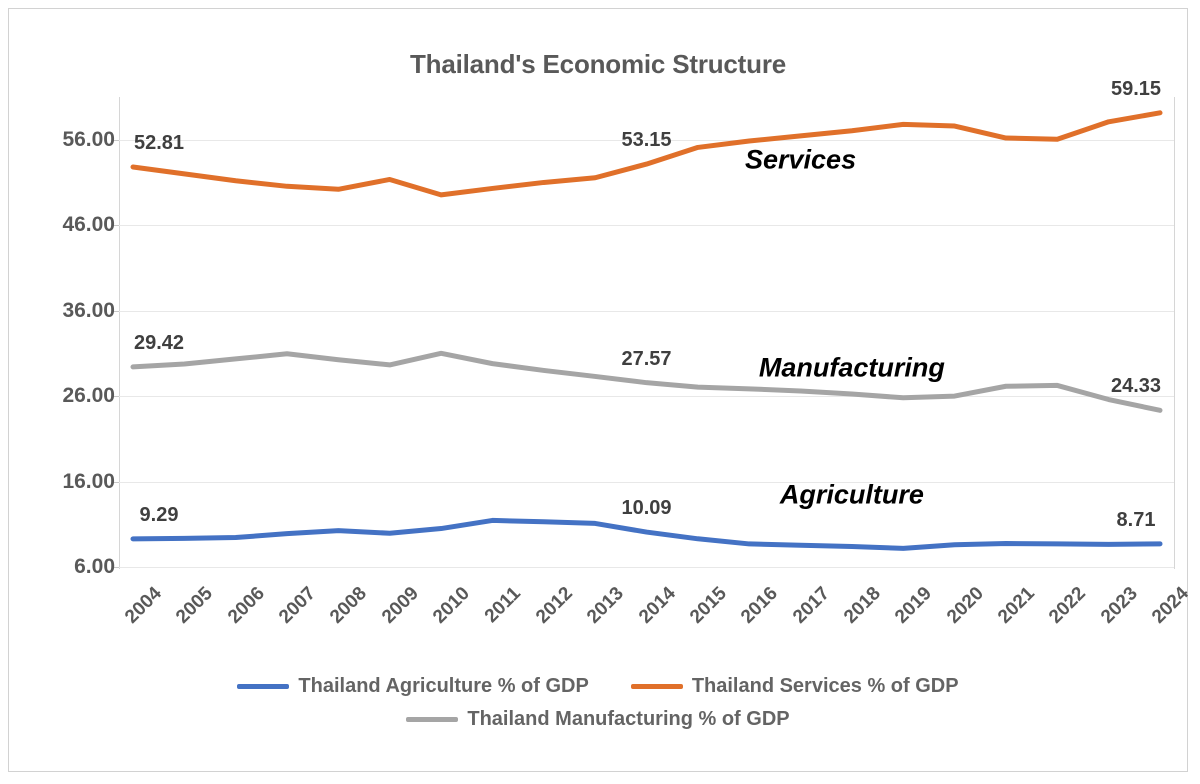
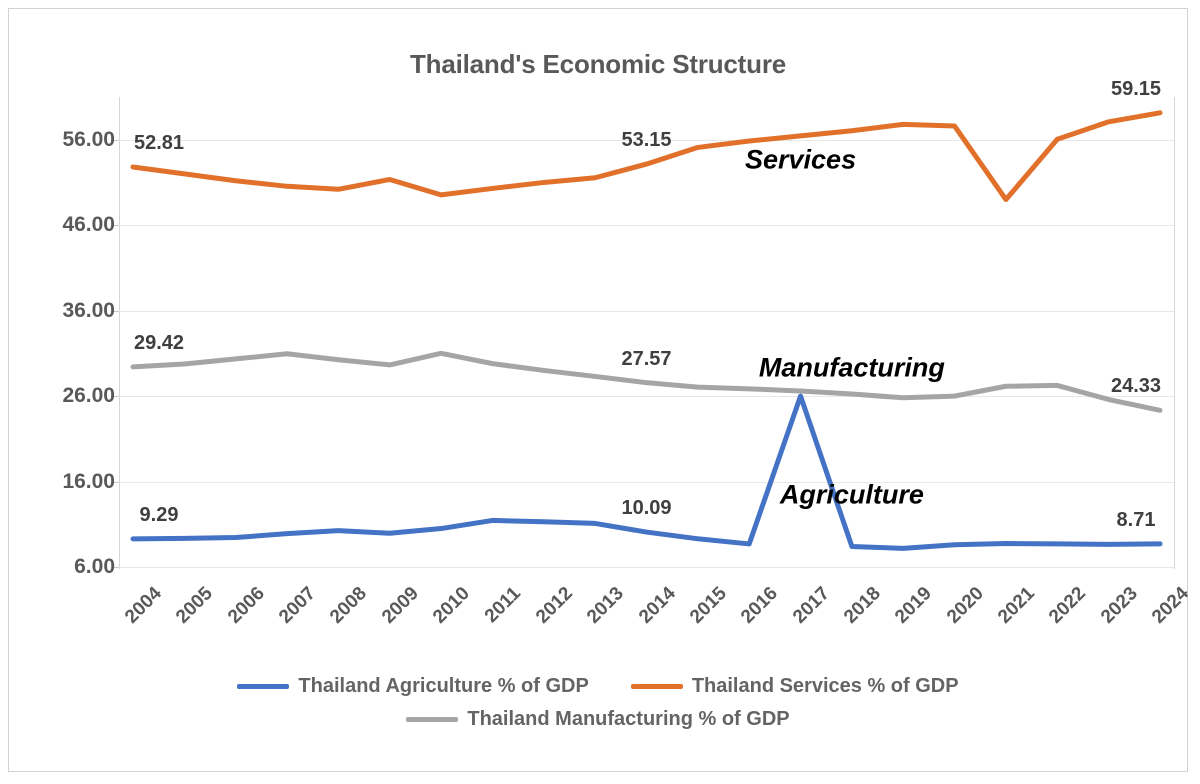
Thailand Agriculture % of GDP/2017: 9 -> 26
Thailand Services % of GDP/2021: 56 -> 49
